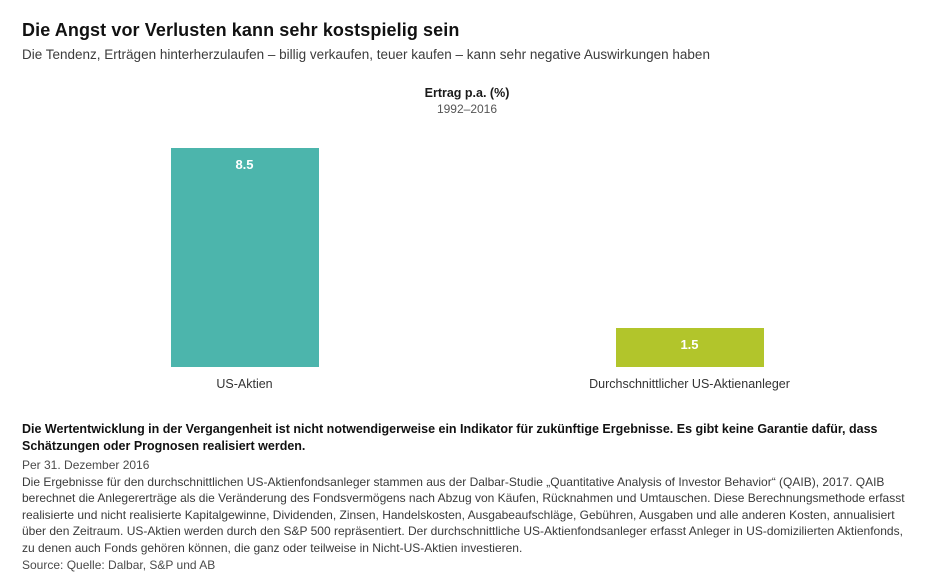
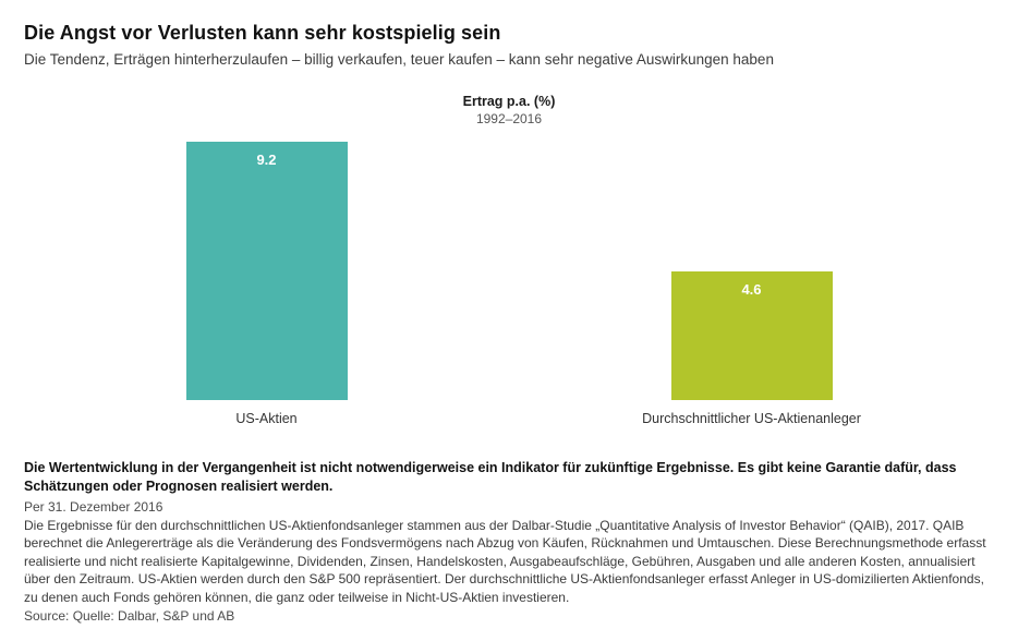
US-Aktien: 8.5 -> 9.2
Durchschnittlicher US-Aktienanleger: 1.5 -> 4.6
